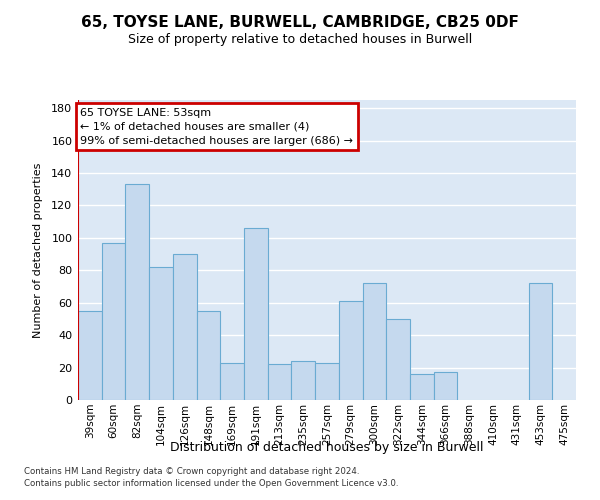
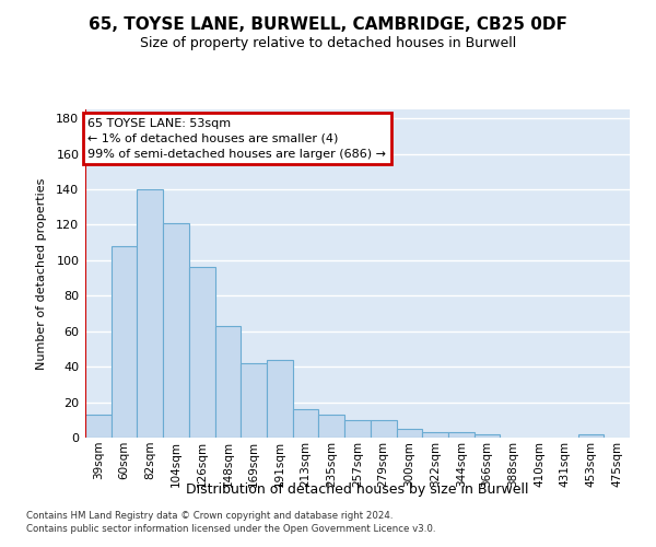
39sqm: 55 -> 13
60sqm: 97 -> 108
82sqm: 133 -> 140
104sqm: 82 -> 121
126sqm: 90 -> 96
148sqm: 55 -> 63
169sqm: 23 -> 42
191sqm: 106 -> 44
213sqm: 22 -> 16
235sqm: 24 -> 13
257sqm: 23 -> 10
279sqm: 61 -> 10
300sqm: 72 -> 5
322sqm: 50 -> 3
344sqm: 16 -> 3
366sqm: 17 -> 2
453sqm: 72 -> 2
